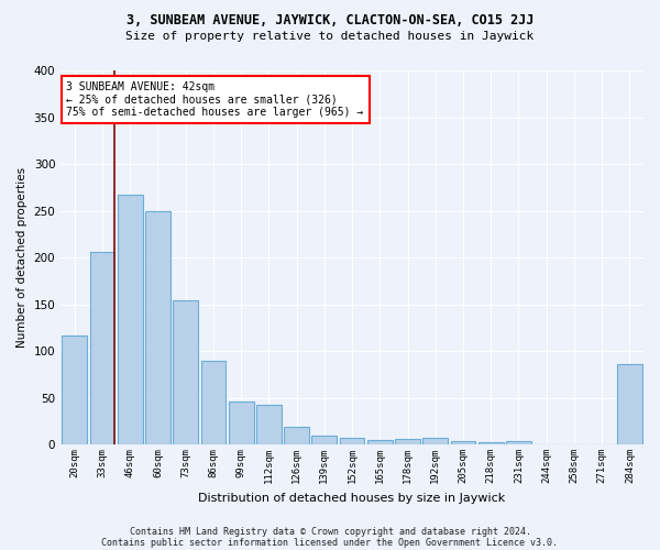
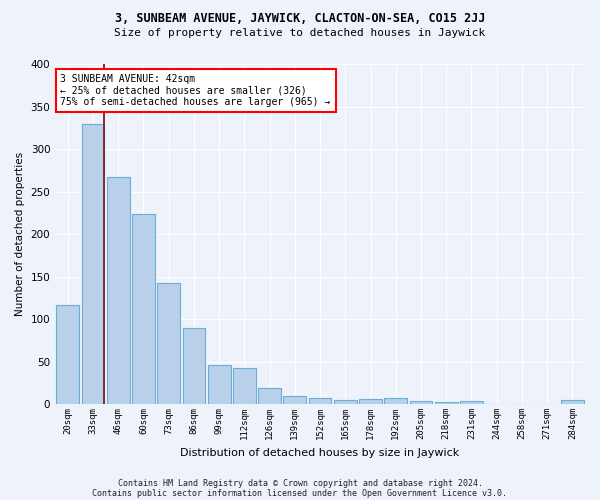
33sqm: 206 -> 330
60sqm: 250 -> 224
73sqm: 154 -> 142
284sqm: 86 -> 5
